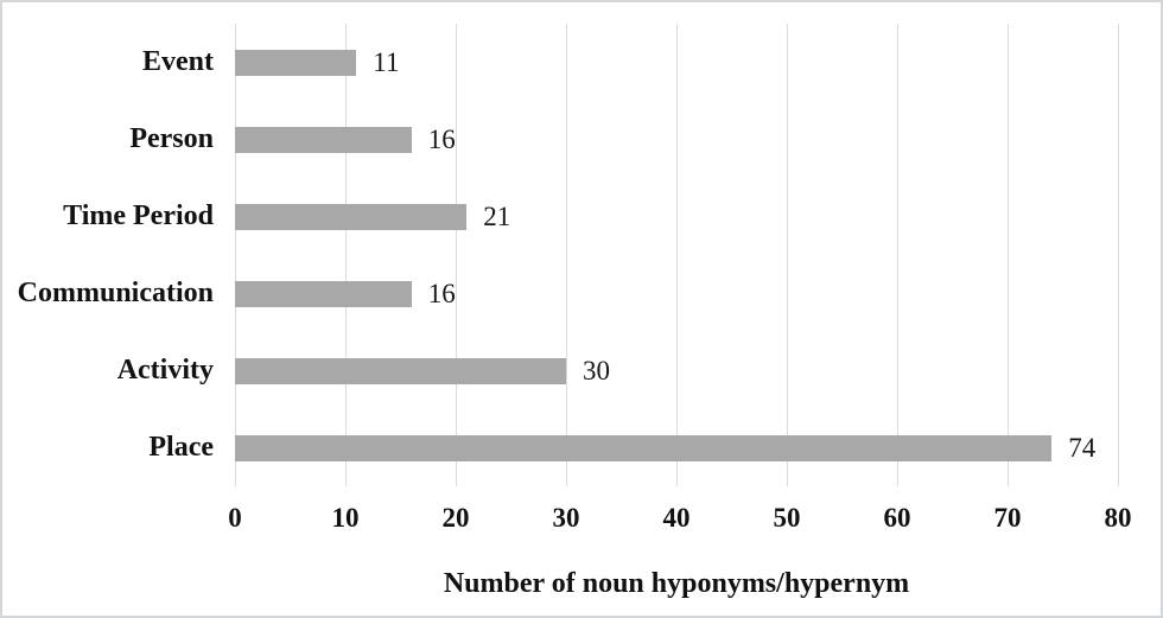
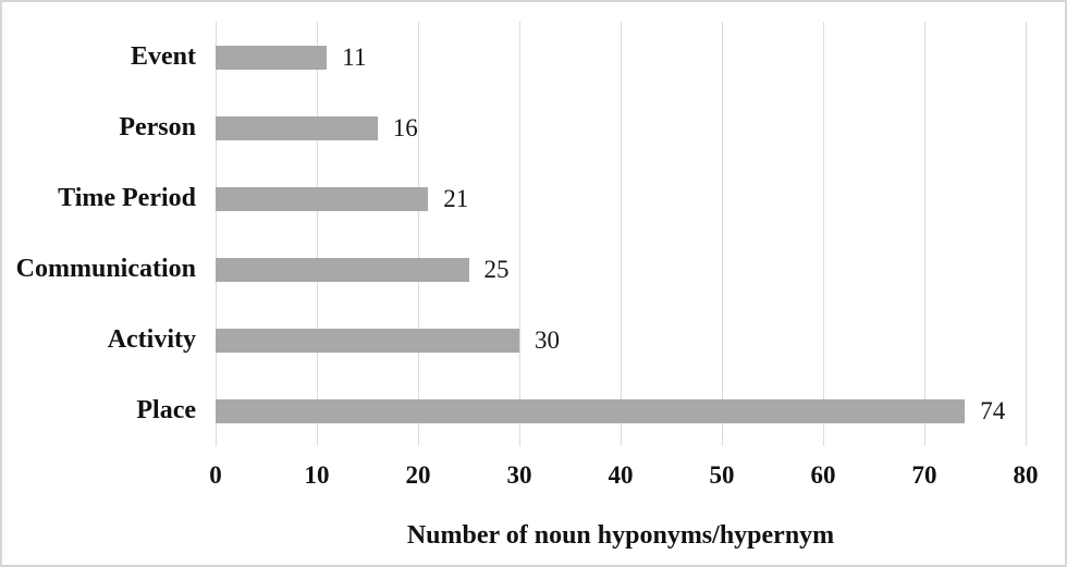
Communication: 16 -> 25
